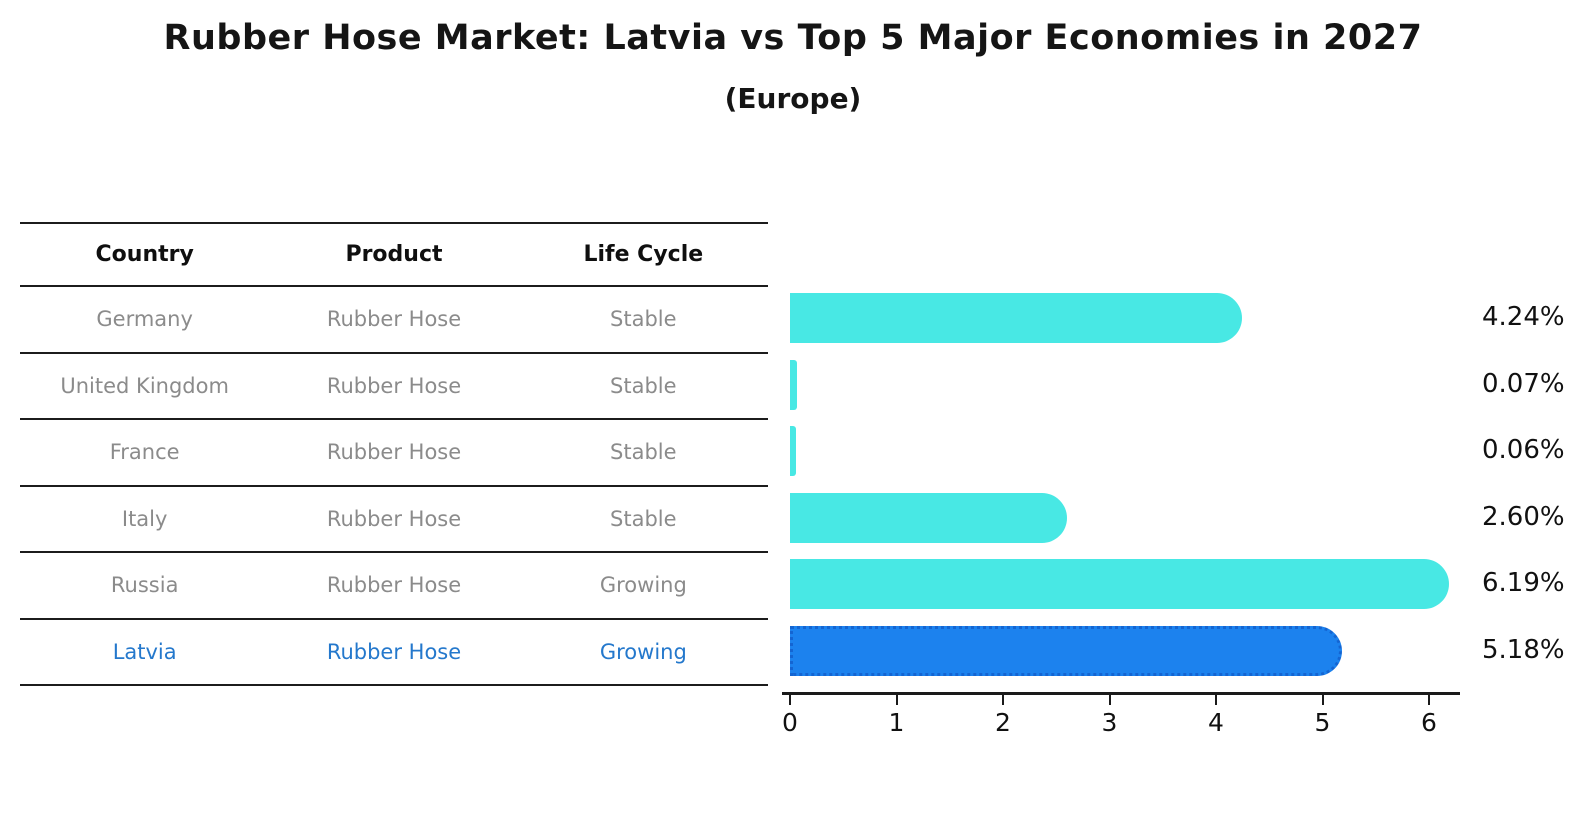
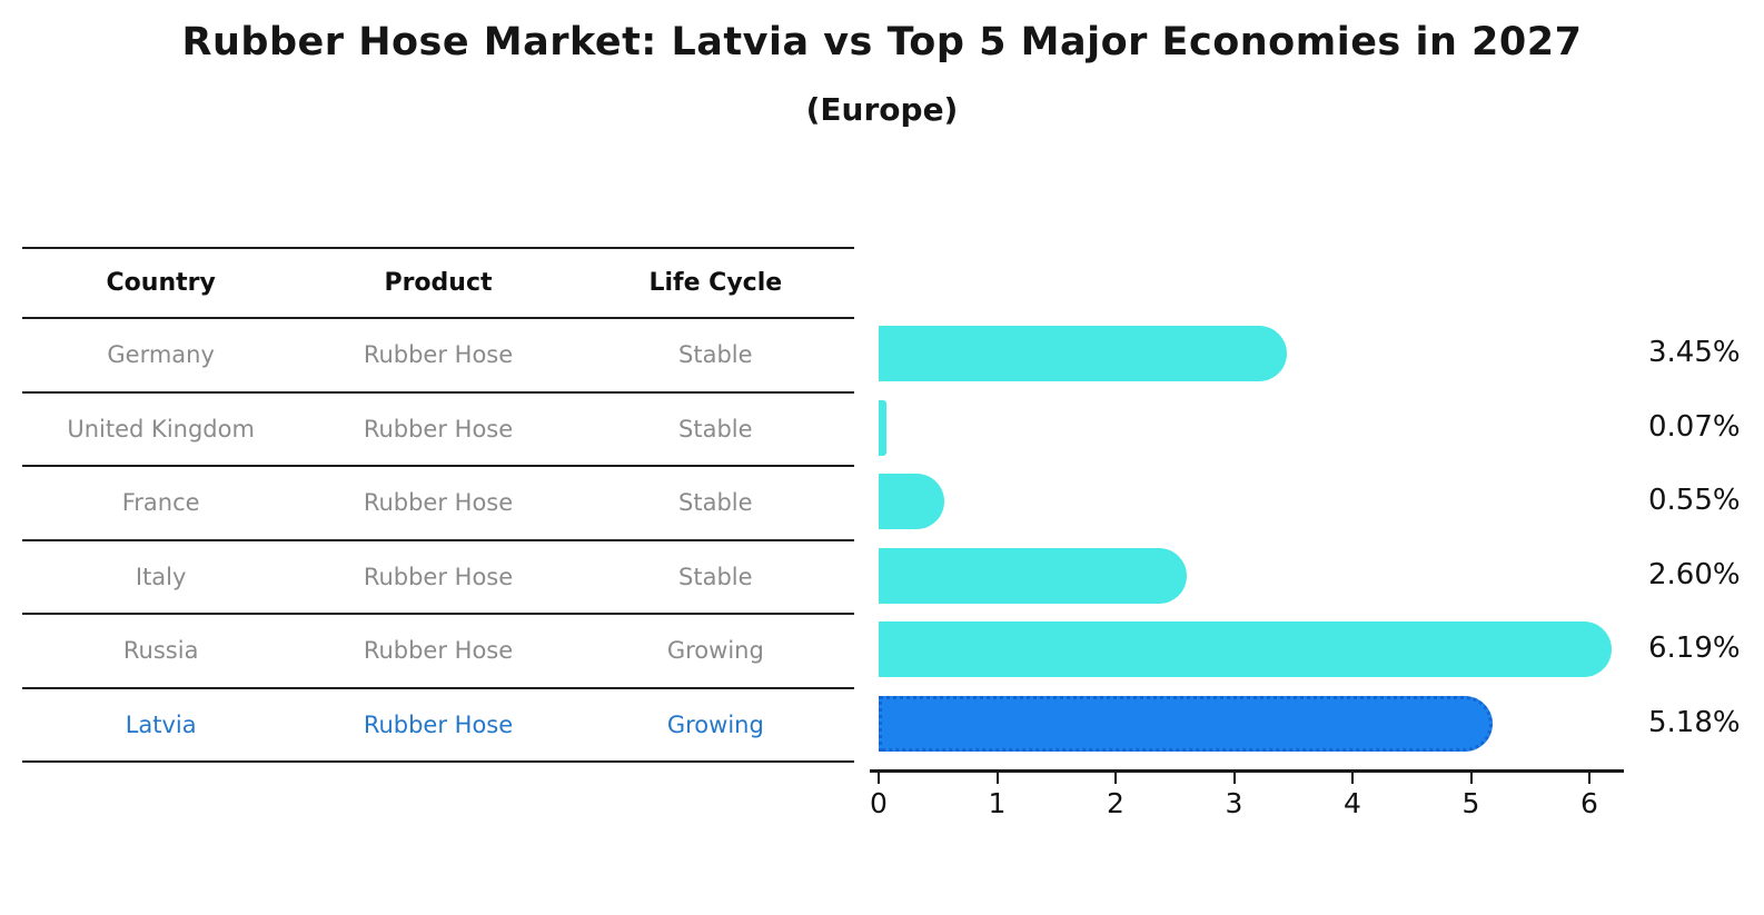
Germany: 4.24% -> 3.45%
France: 0.06% -> 0.55%
